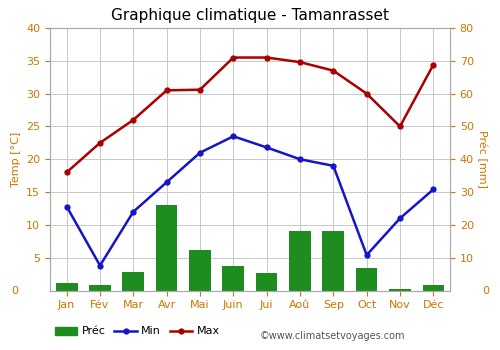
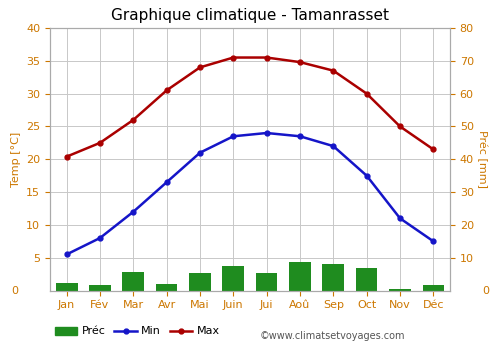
Max/Jan: 18.0 -> 20.4
Min/Jan: 12.8 -> 5.5
Min/Fév: 3.8 -> 8.0
Préc/Avr: 13.0 -> 1.0
Max/Mai: 30.6 -> 34.0
Préc/Mai: 6.2 -> 2.6
Min/Jui: 21.8 -> 24.0
Min/Aoû: 20.0 -> 23.5
Préc/Aoû: 9.0 -> 4.3
Min/Sep: 19.0 -> 22.0
Préc/Sep: 9.0 -> 4.0
Min/Oct: 5.4 -> 17.5
Max/Déc: 34.4 -> 21.5
Min/Déc: 15.4 -> 7.5
